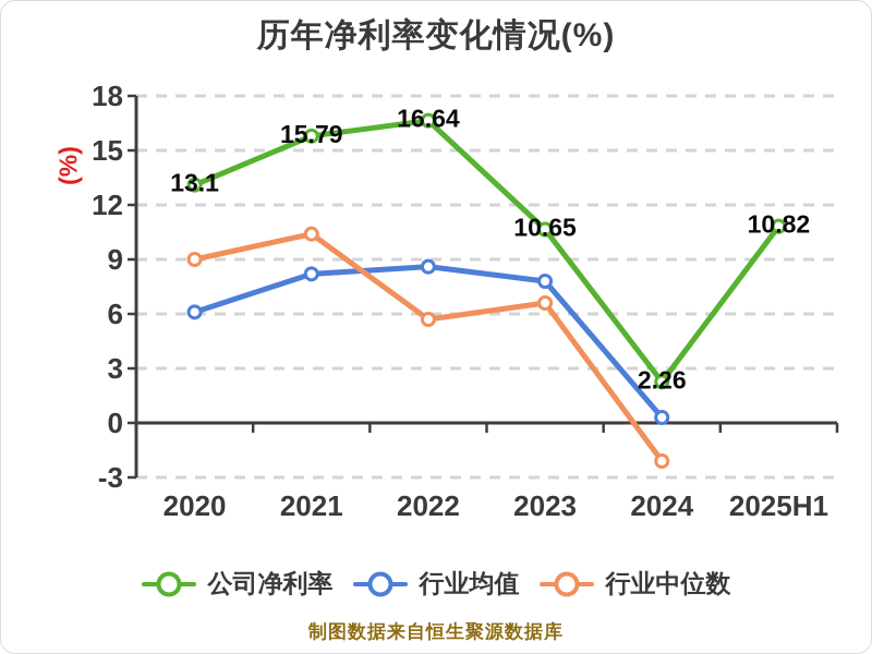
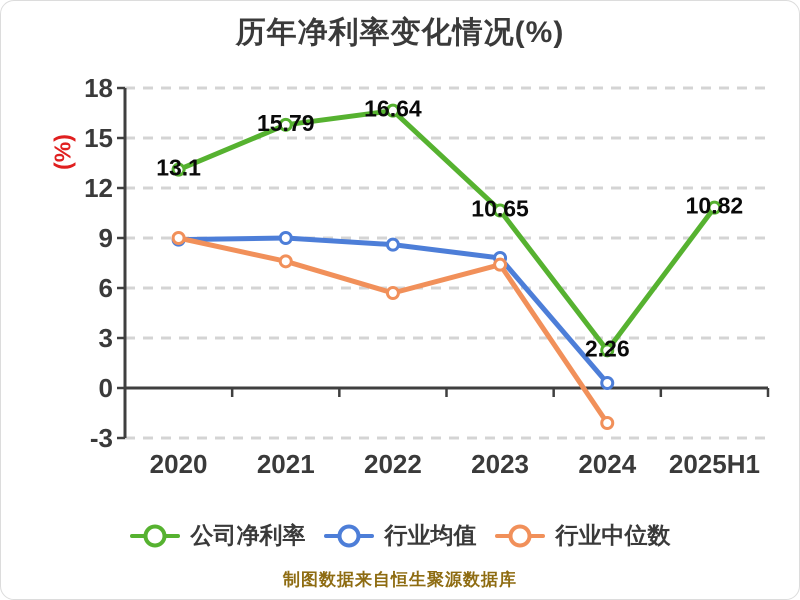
行业均值/2020: 6.1 -> 8.9
行业均值/2021: 8.2 -> 9.0
行业中位数/2021: 10.4 -> 7.6
行业中位数/2023: 6.6 -> 7.4
